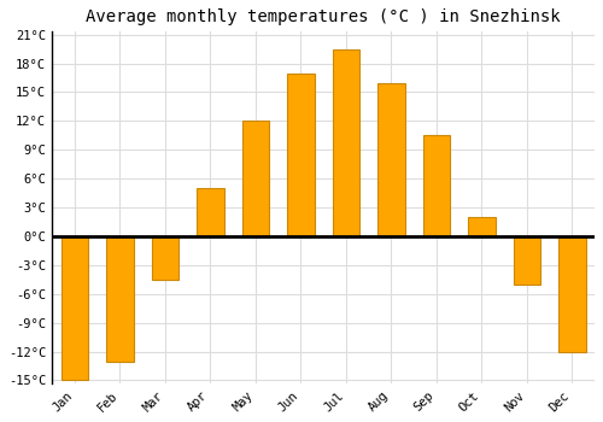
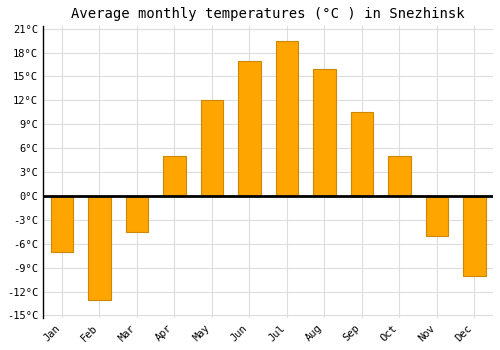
Jan: -15.0°C -> -7.0°C
Oct: 2.0°C -> 5.0°C
Dec: -12.0°C -> -10.0°C
